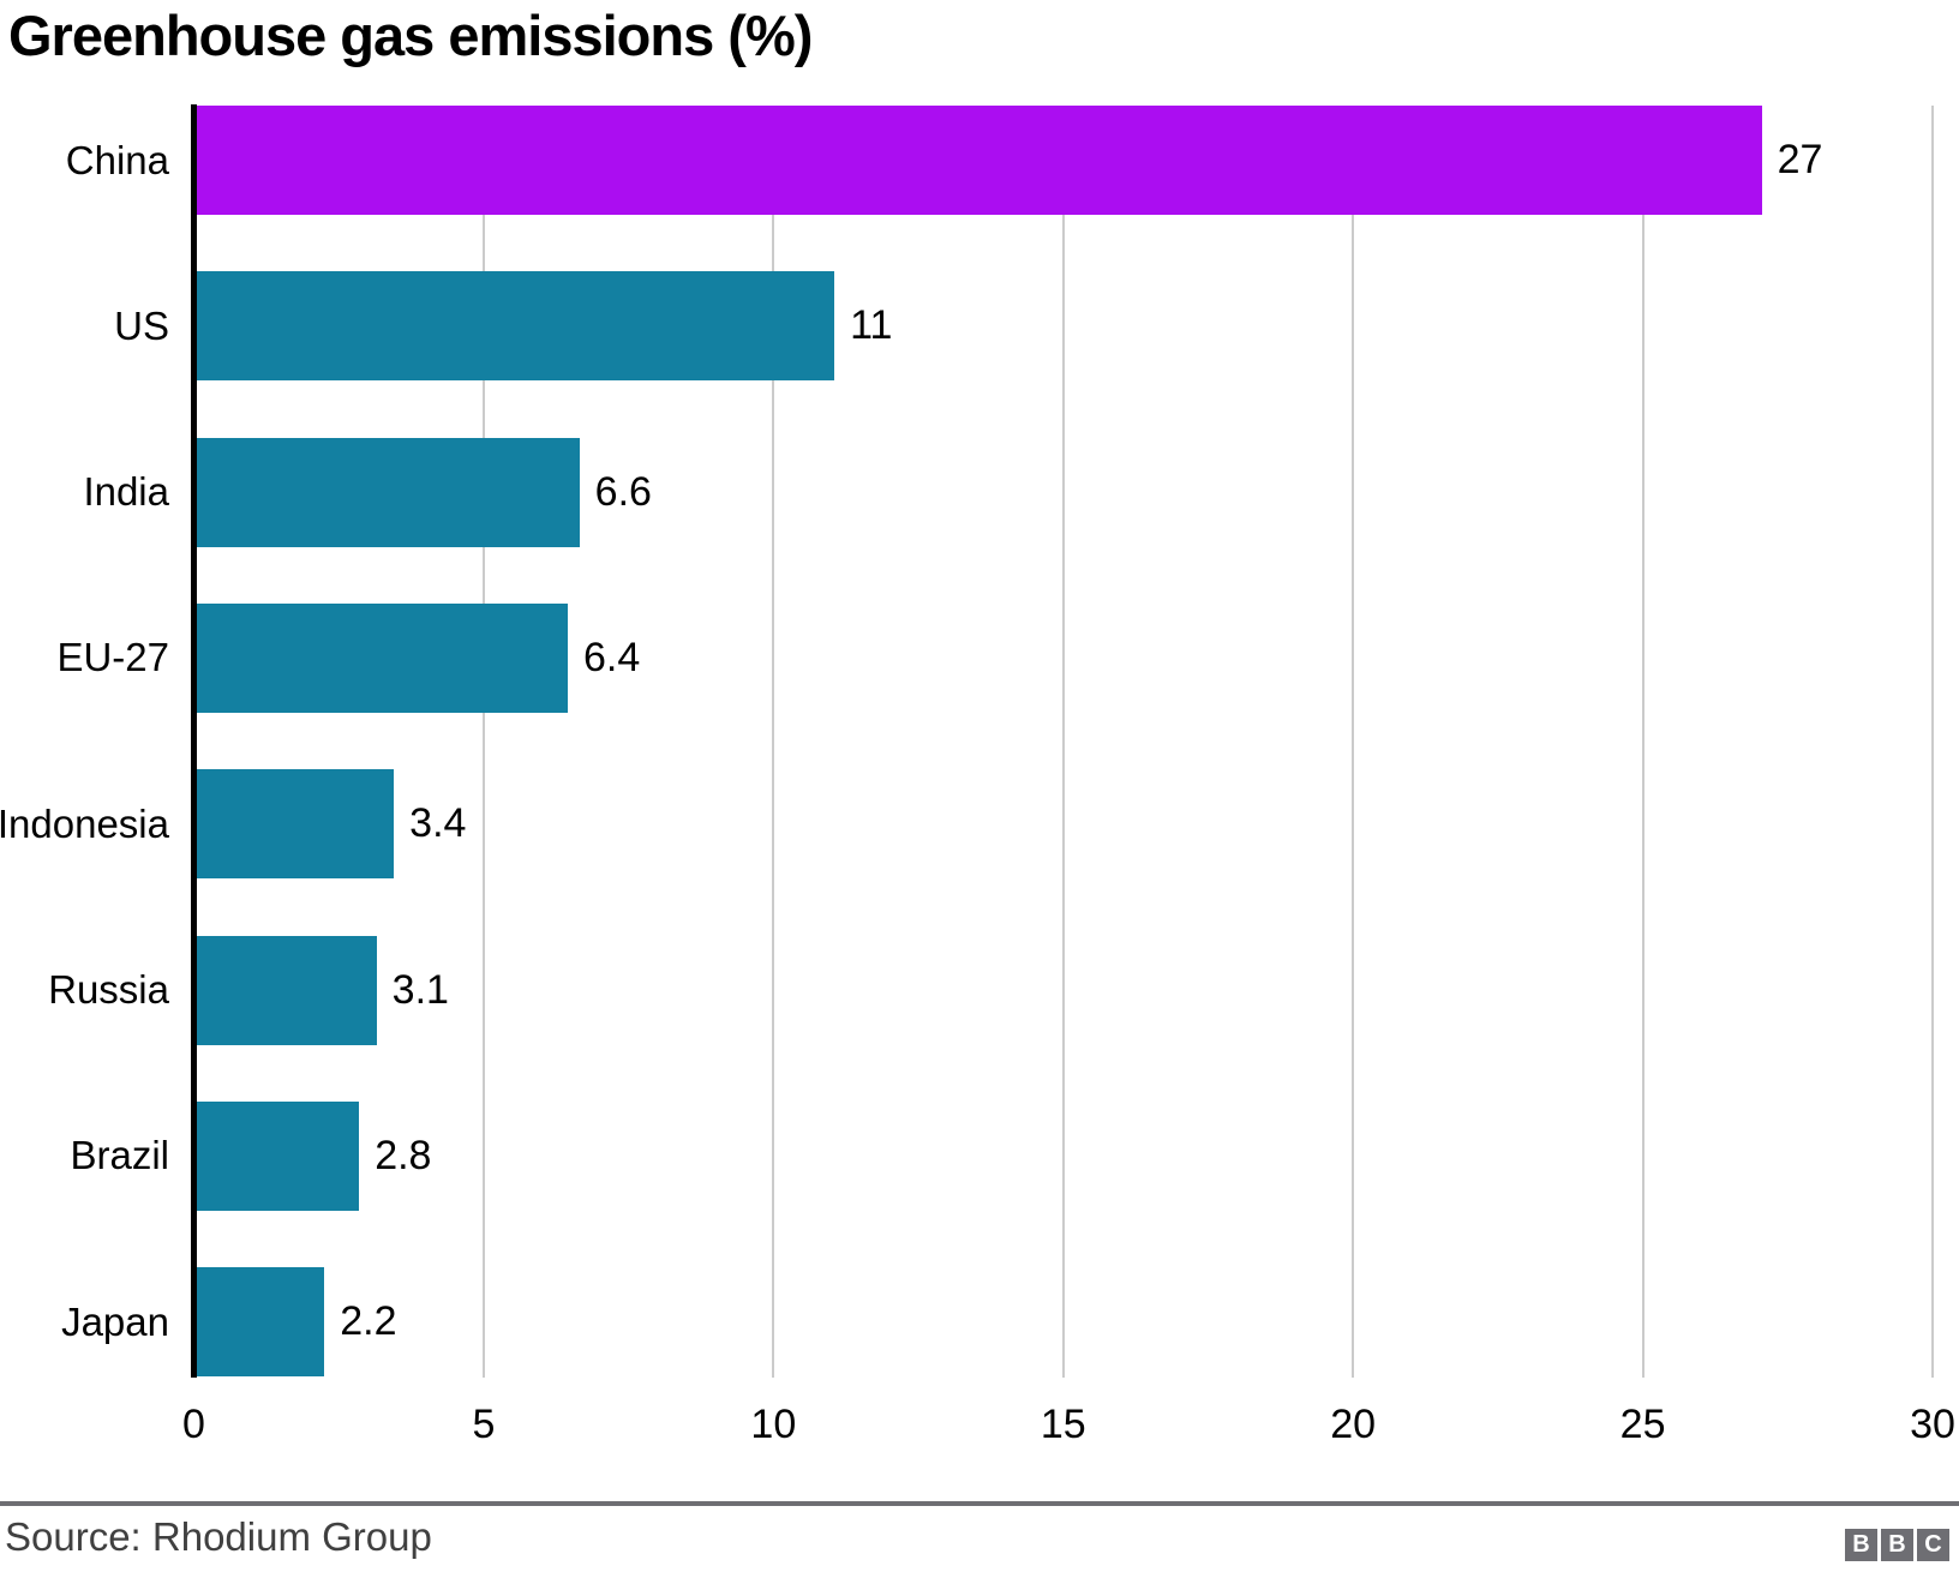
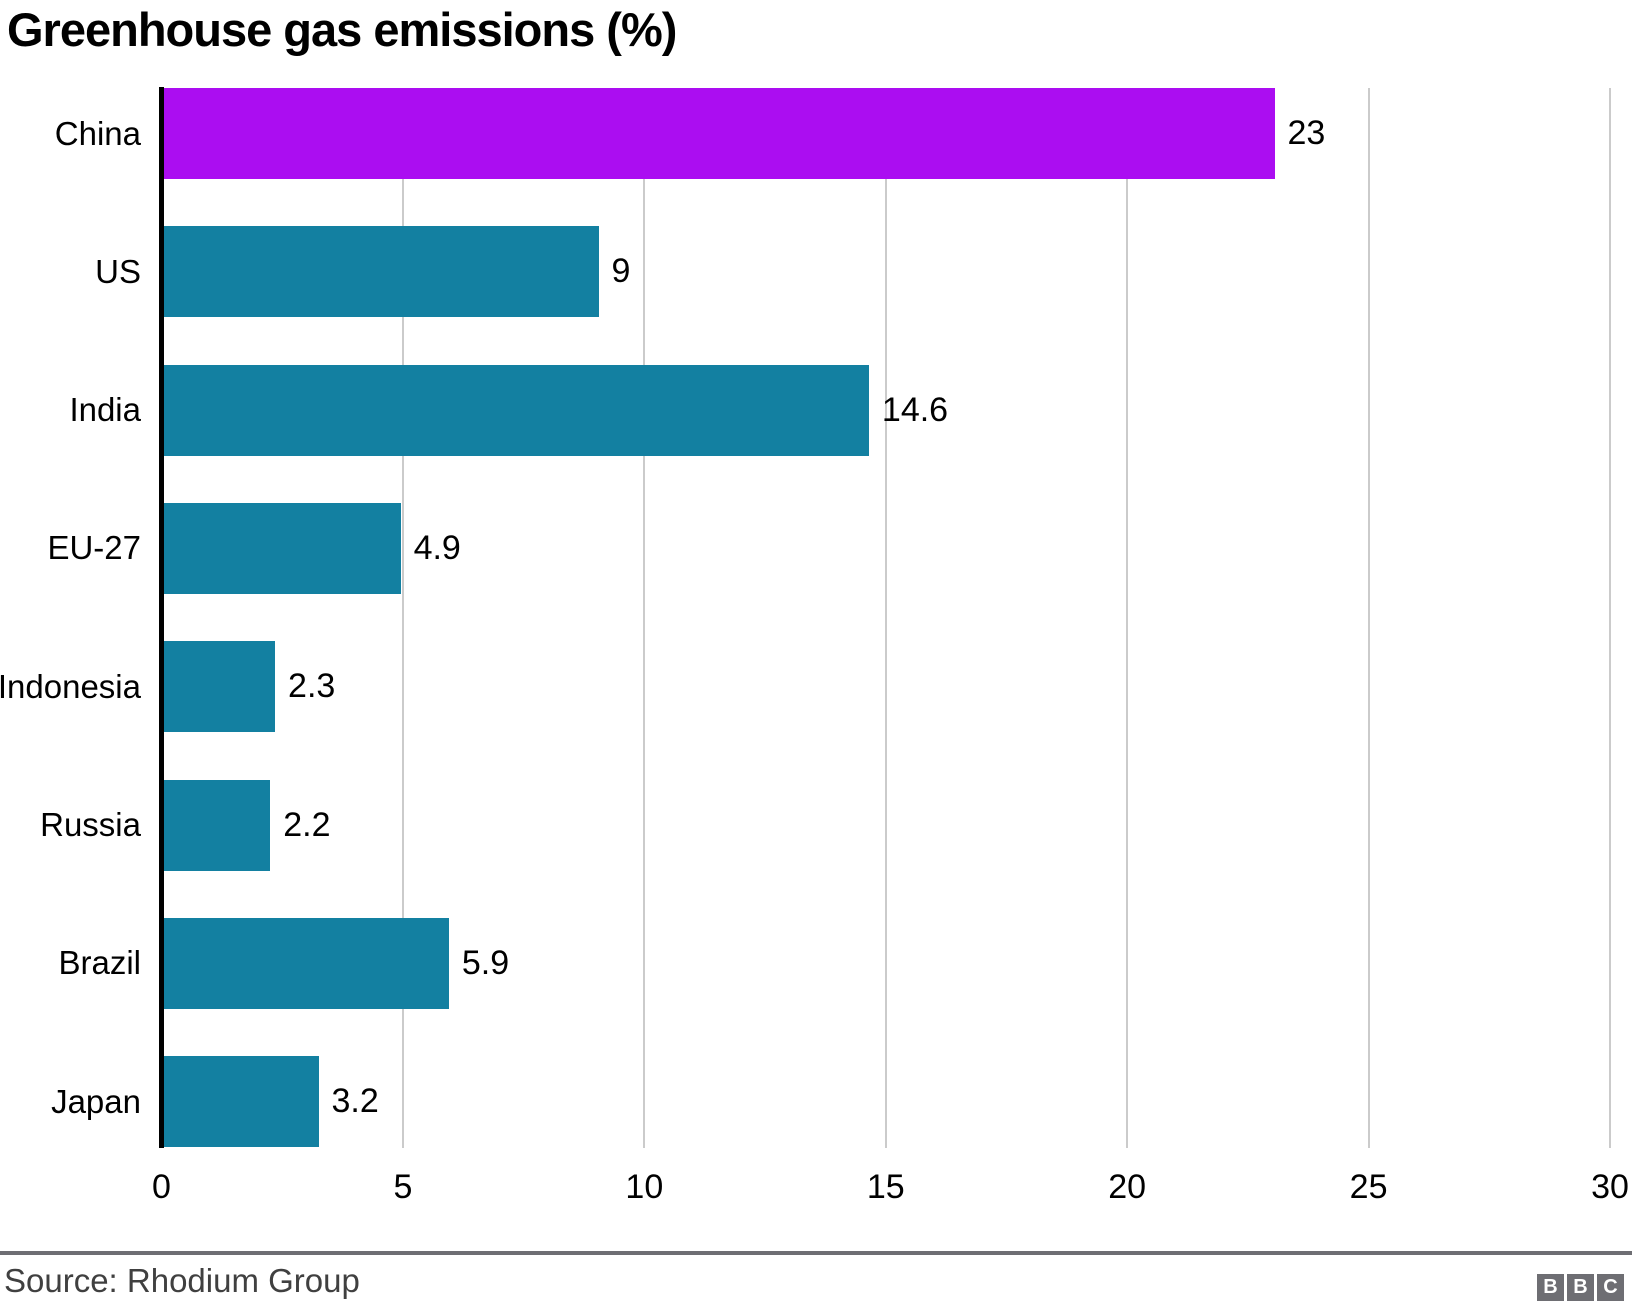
China: 27 -> 23
US: 11 -> 9
India: 6.6 -> 14.6
EU-27: 6.4 -> 4.9
Indonesia: 3.4 -> 2.3
Russia: 3.1 -> 2.2
Brazil: 2.8 -> 5.9
Japan: 2.2 -> 3.2
